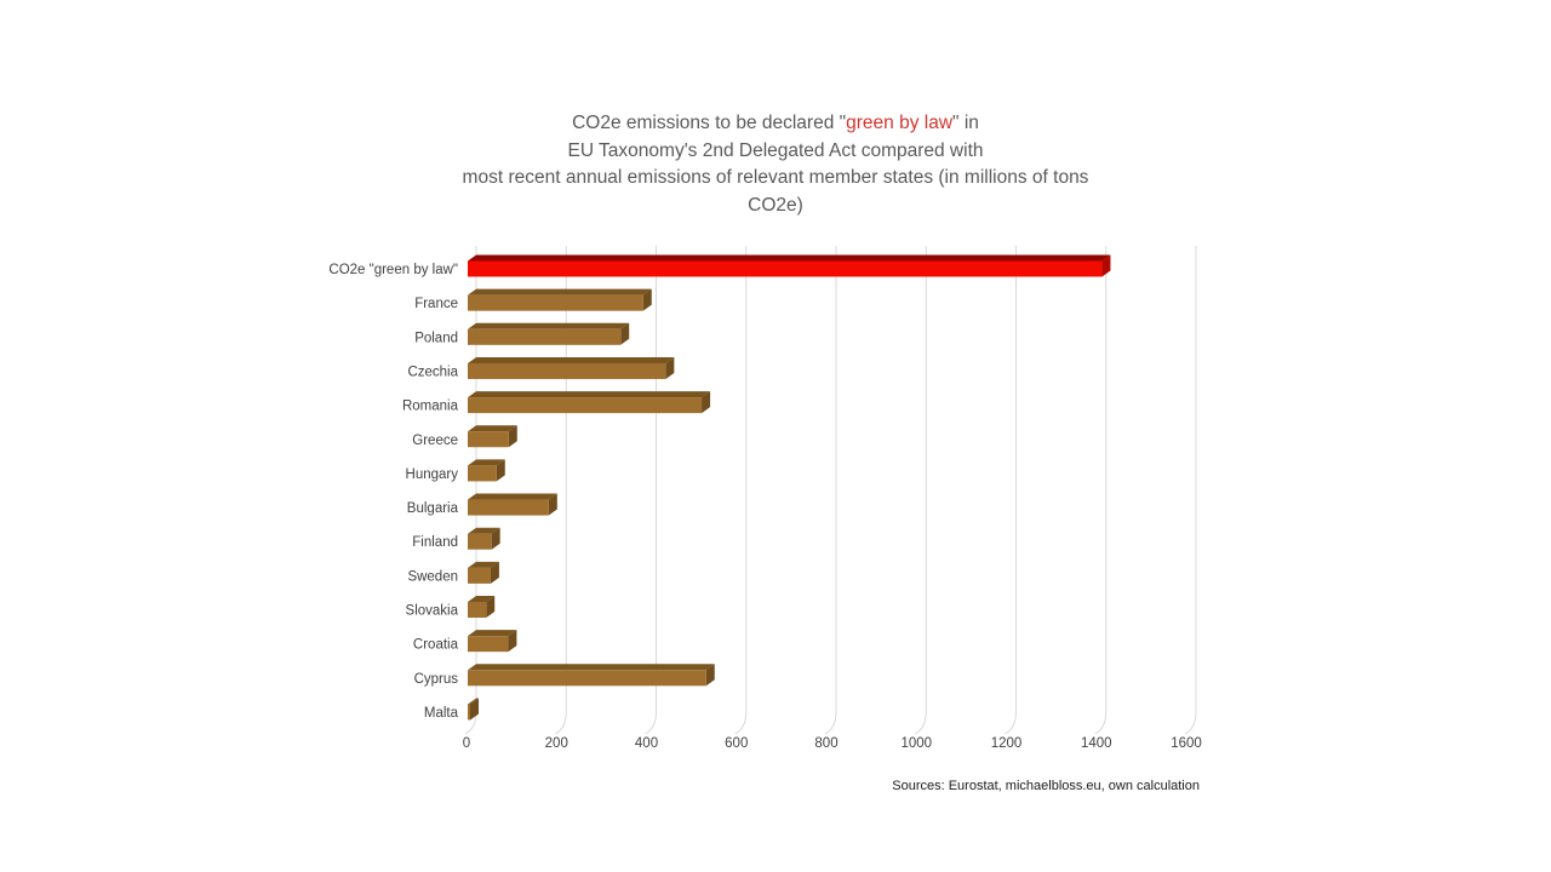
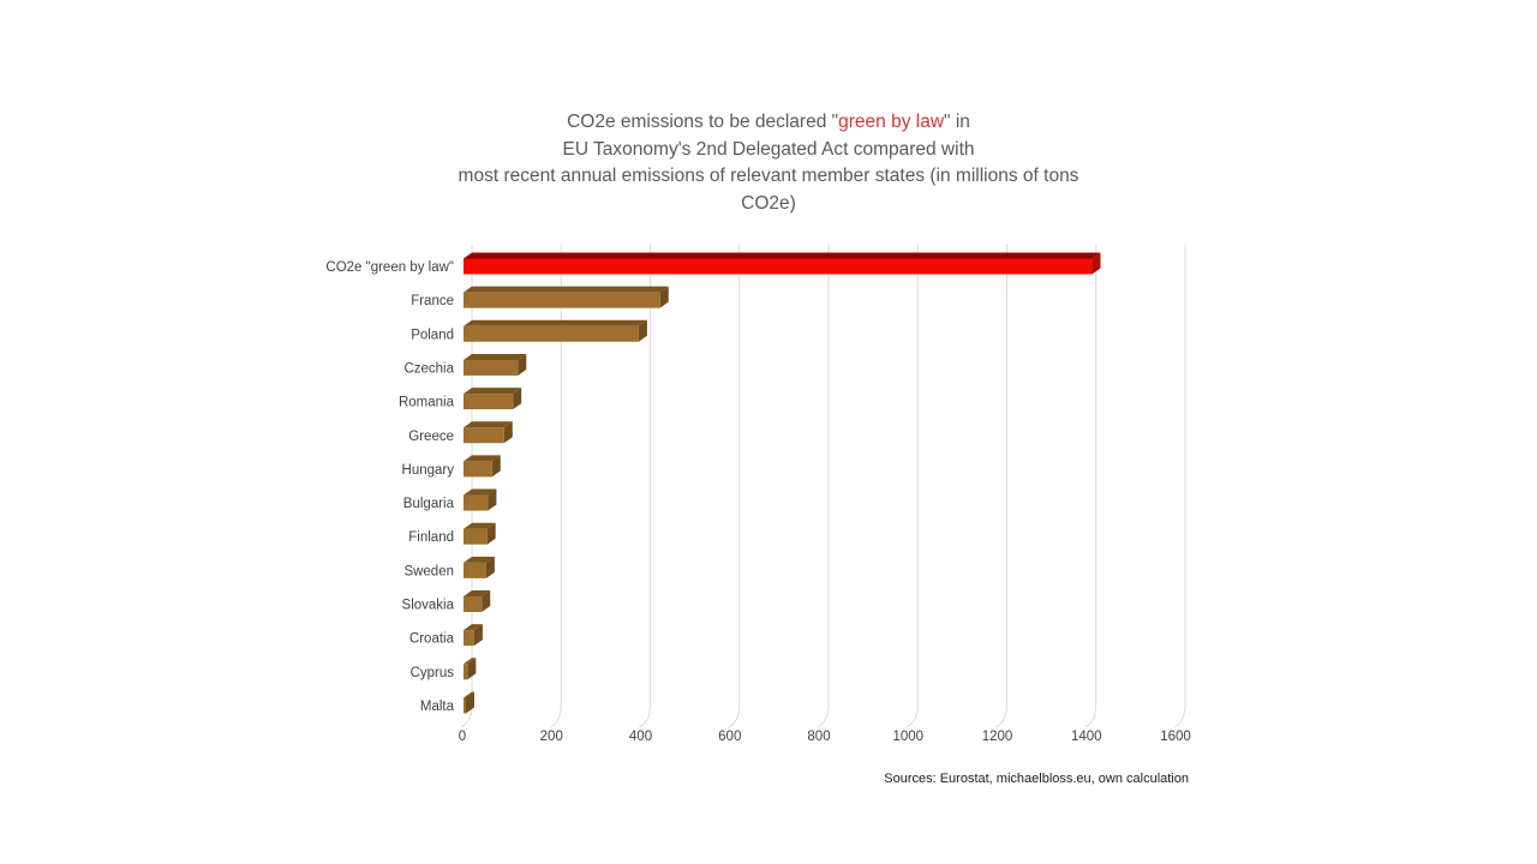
France: 390 -> 440
Poland: 340 -> 390
Czechia: 440 -> 120
Romania: 520 -> 110
Bulgaria: 180 -> 60
Croatia: 90 -> 20
Cyprus: 530 -> 10
